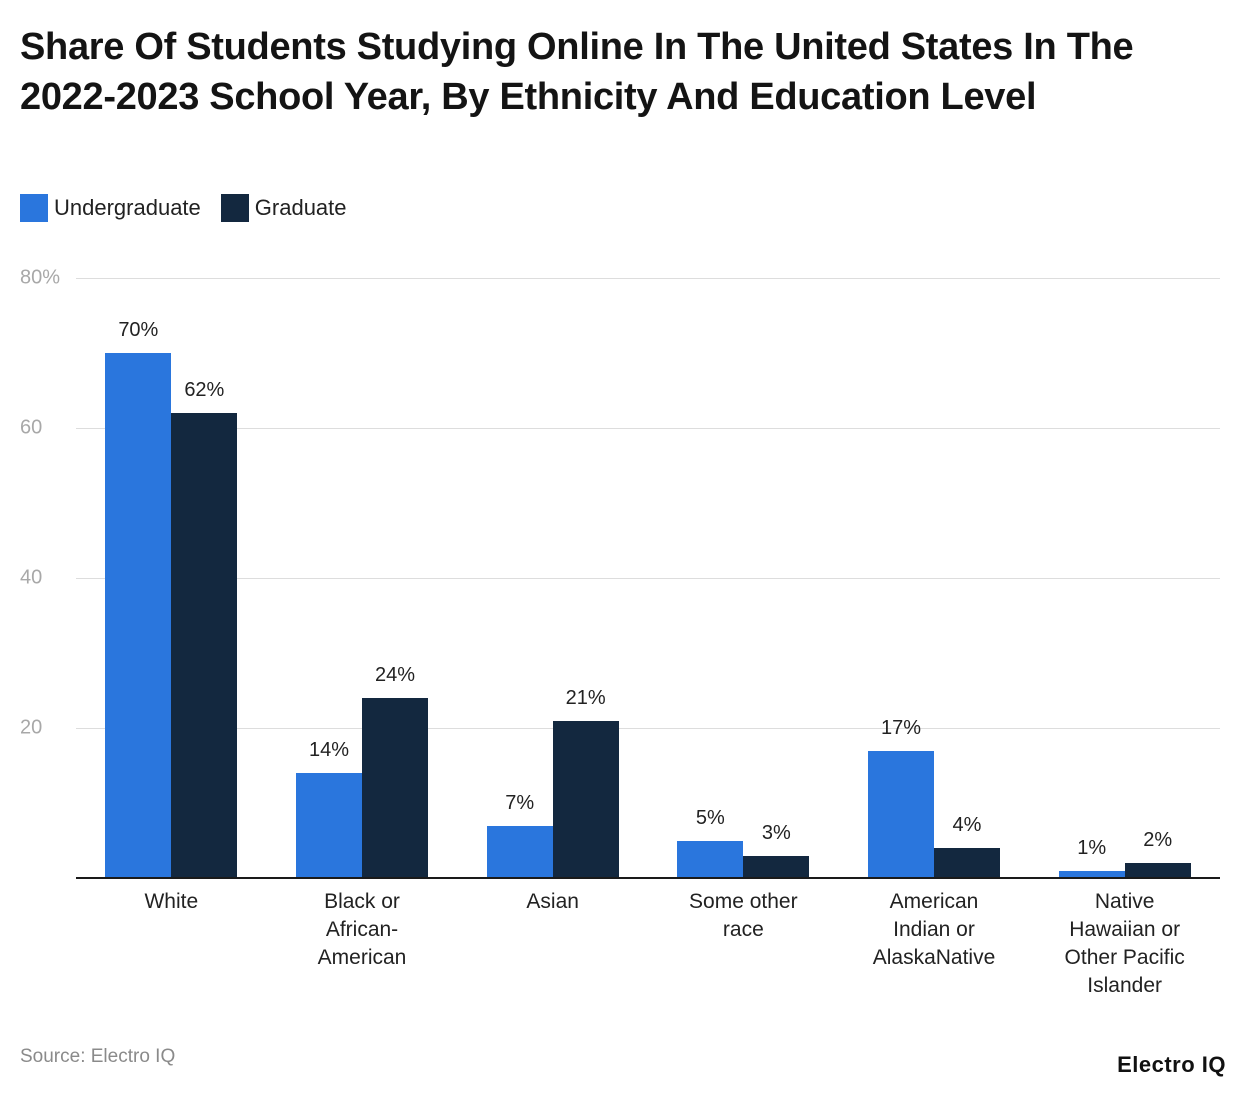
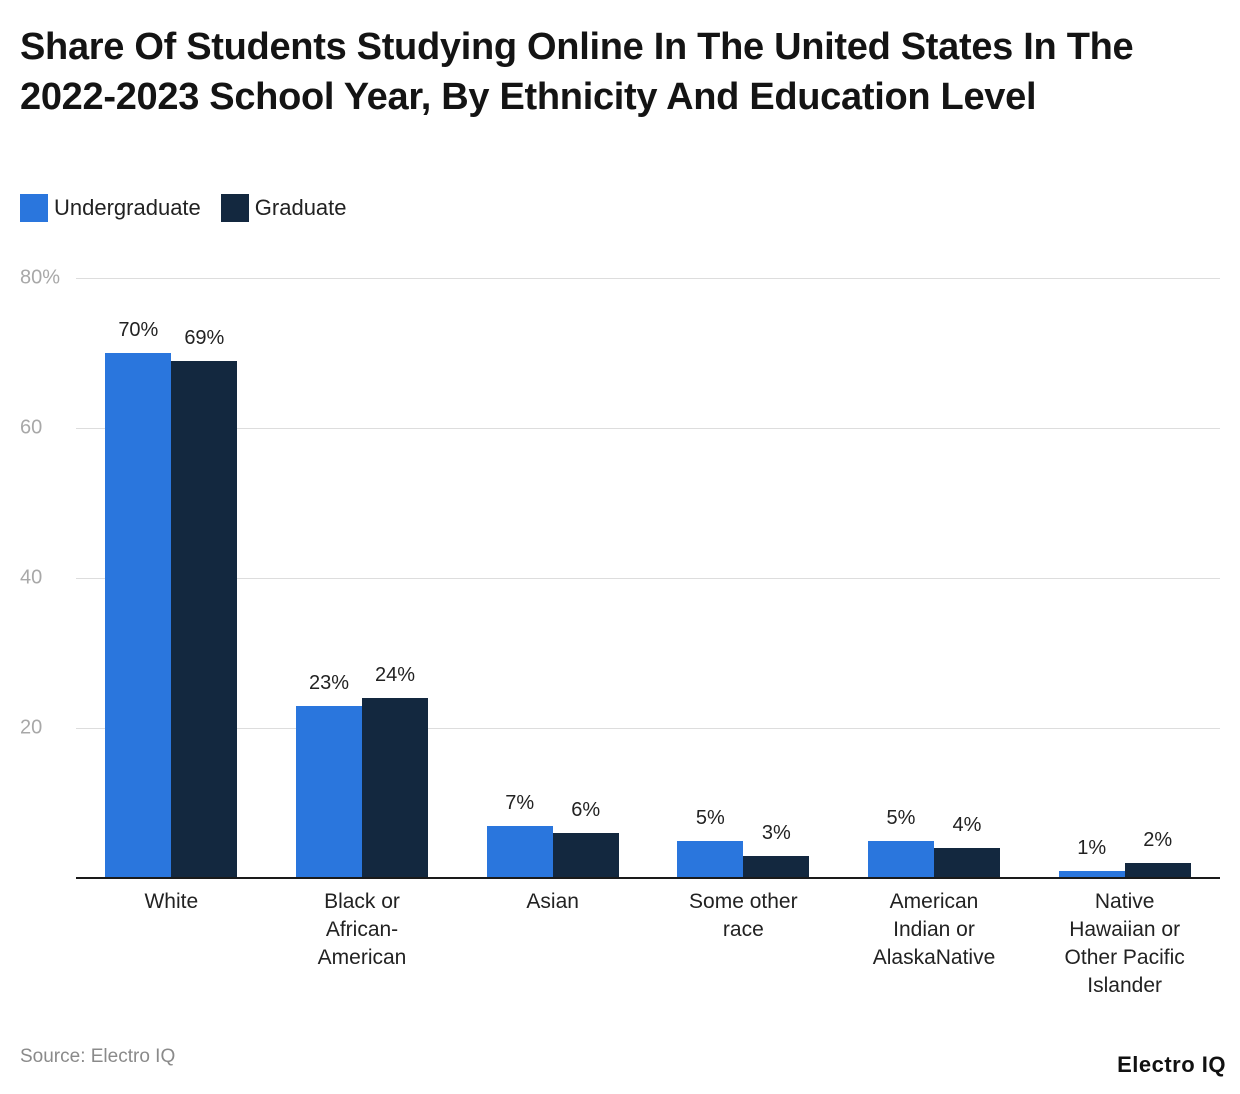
Graduate/White: 62% -> 69%
Undergraduate/Black or African-American: 14% -> 23%
Graduate/Asian: 21% -> 6%
Undergraduate/American Indian or AlaskaNative: 17% -> 5%
